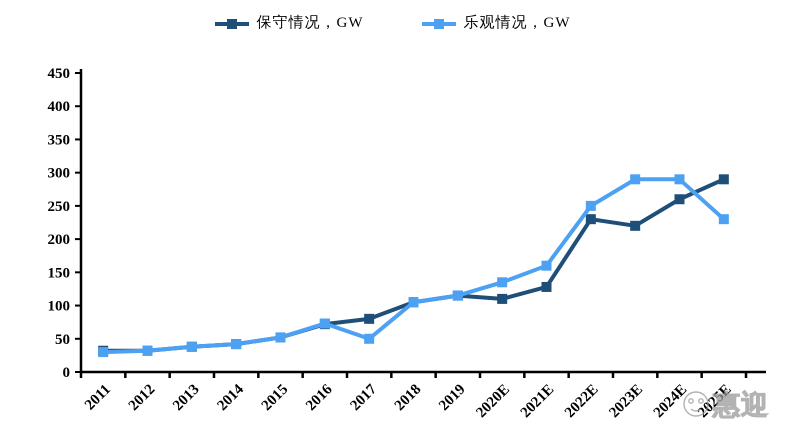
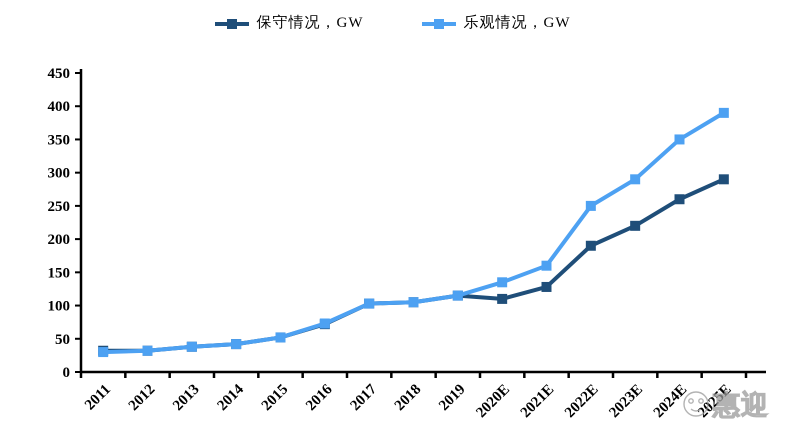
保守情况，GW/2017: 80 -> 100
乐观情况，GW/2017: 50 -> 100
保守情况，GW/2022E: 230 -> 190
乐观情况，GW/2024E: 290 -> 350
乐观情况，GW/2025E: 230 -> 390
